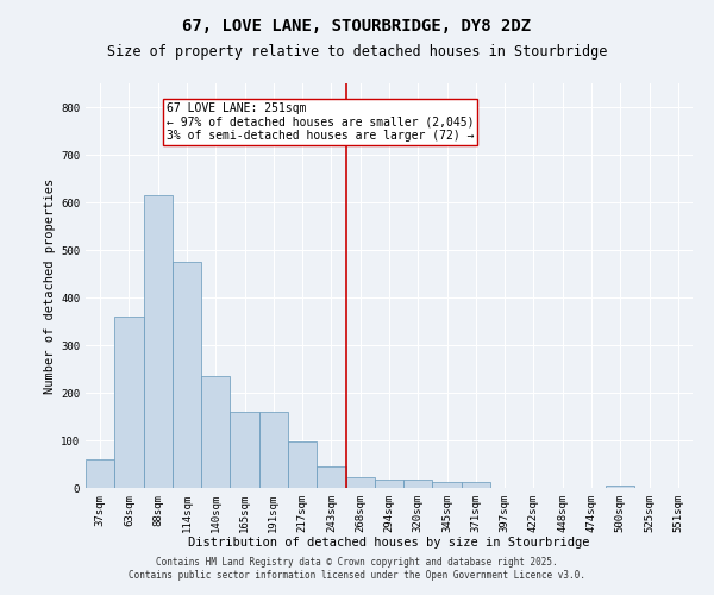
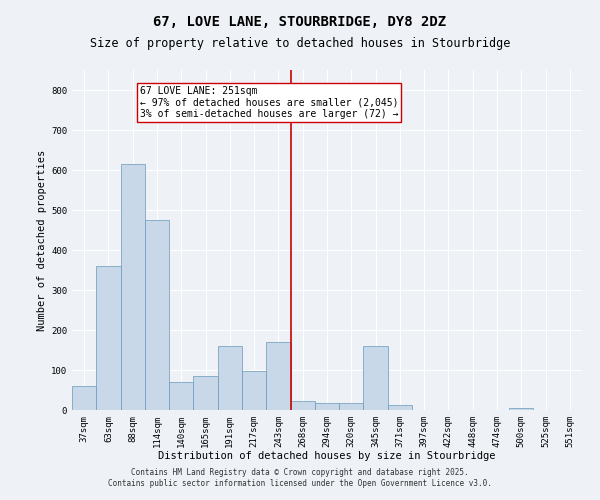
140sqm: 235 -> 70
165sqm: 160 -> 85
243sqm: 45 -> 170
345sqm: 12 -> 160
